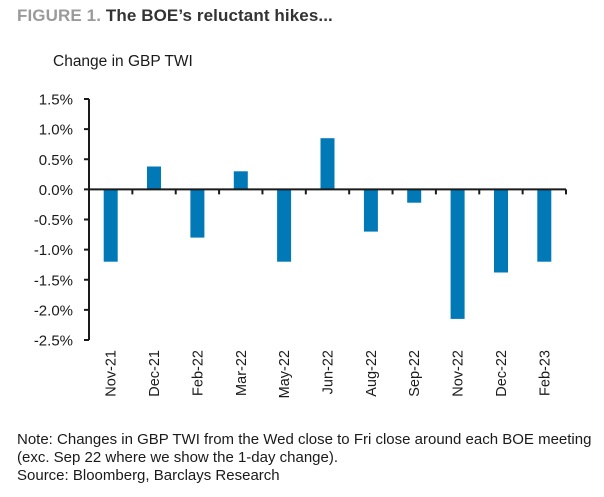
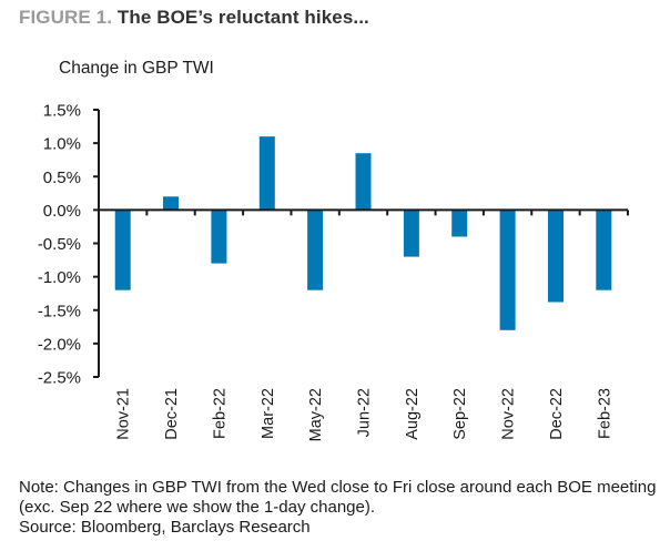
Dec-21: 0.4% -> 0.2%
Mar-22: 0.3% -> 1.1%
Sep-22: -0.2% -> -0.4%
Nov-22: -2.1% -> -1.8%
